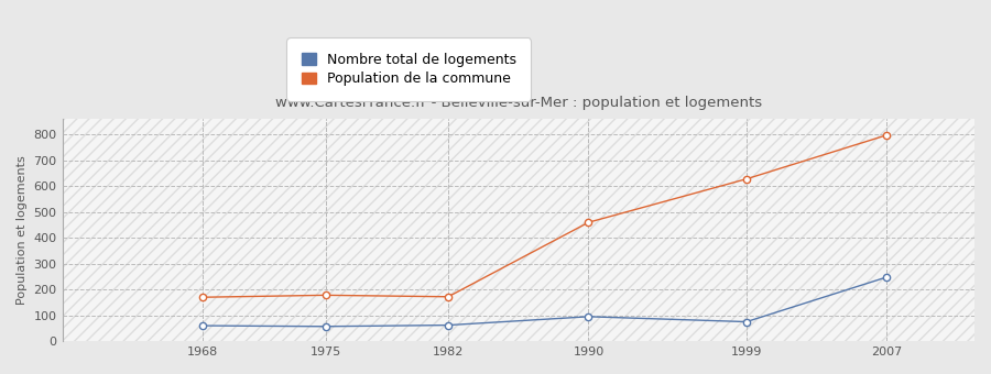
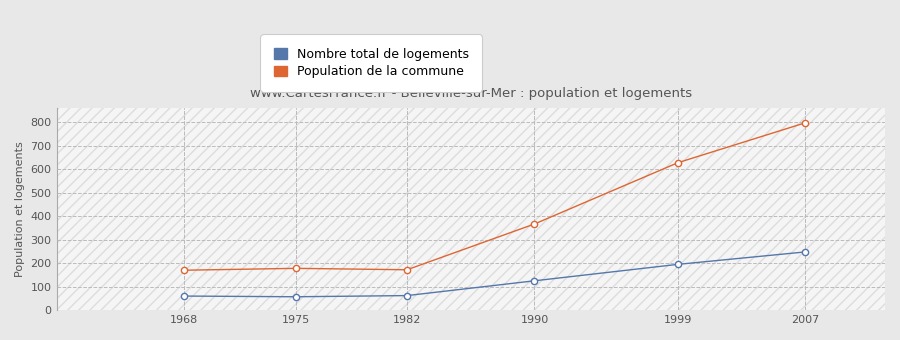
Nombre total de logements/1990: 95 -> 125
Population de la commune/1990: 460 -> 367
Nombre total de logements/1999: 75 -> 195
